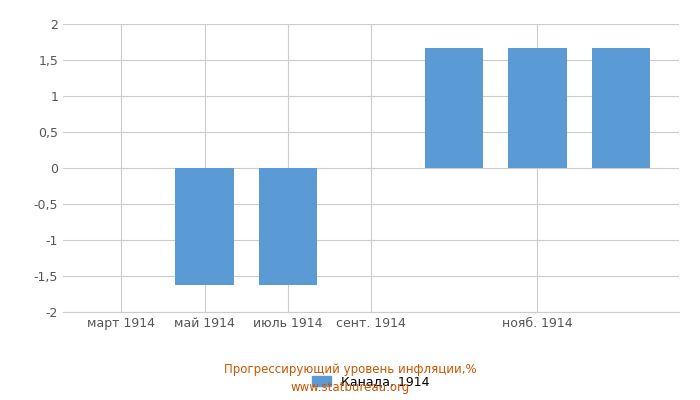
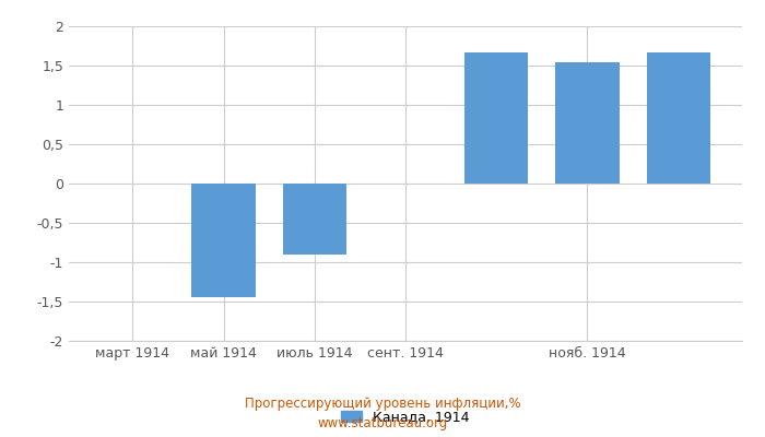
май 1914: -1,63 -> -1,44
июль 1914: -1,63 -> -0,90
нояб. 1914: 1,66 -> 1,54
